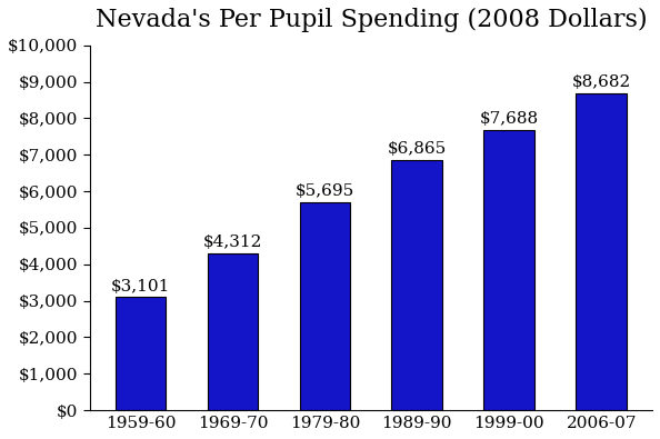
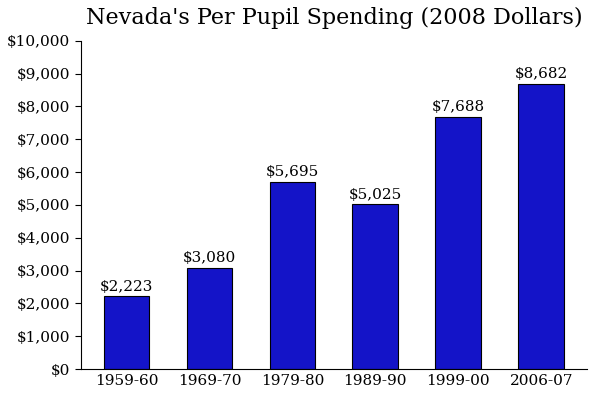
1959-60: $3,101 -> $2,223
1969-70: $4,312 -> $3,080
1989-90: $6,865 -> $5,025
